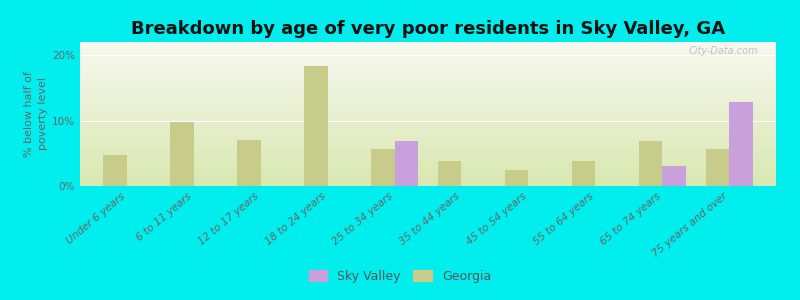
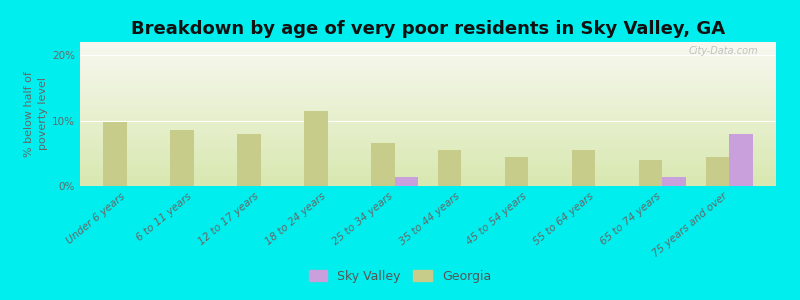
Georgia/Under 6 years: 4.8% -> 9.8%
Georgia/6 to 11 years: 9.8% -> 8.5%
Georgia/12 to 17 years: 7.0% -> 8.0%
Georgia/18 to 24 years: 18.4% -> 11.5%
Georgia/25 to 34 years: 5.6% -> 6.5%
Sky Valley/25 to 34 years: 6.8% -> 1.3%
Georgia/35 to 44 years: 3.8% -> 5.5%
Georgia/45 to 54 years: 2.4% -> 4.5%
Georgia/55 to 64 years: 3.8% -> 5.5%
Georgia/65 to 74 years: 6.8% -> 4.0%
Sky Valley/65 to 74 years: 3.0% -> 1.3%
Georgia/75 years and over: 5.6% -> 4.5%
Sky Valley/75 years and over: 12.8% -> 8.0%
